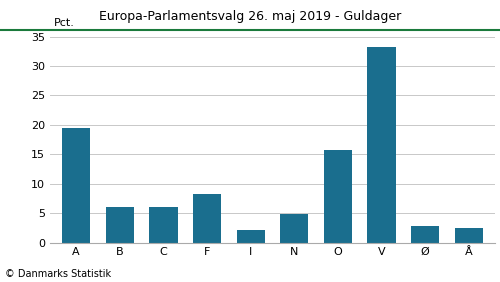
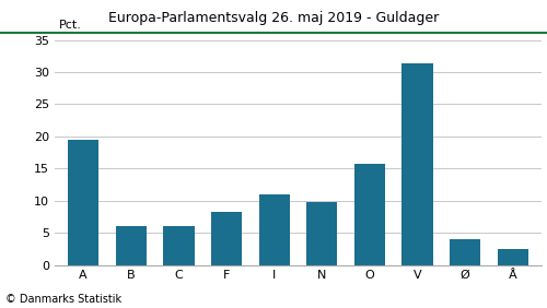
I: 2.2 -> 11.0
N: 4.8 -> 9.8
V: 33.3 -> 31.4
Ø: 2.8 -> 4.0
